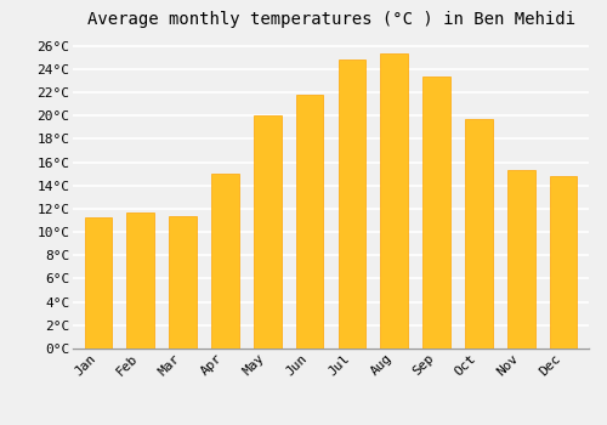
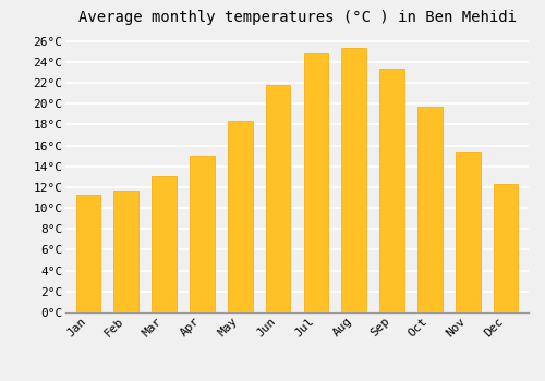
Mar: 11.4°C -> 13.0°C
May: 20.0°C -> 18.3°C
Dec: 14.8°C -> 12.3°C
